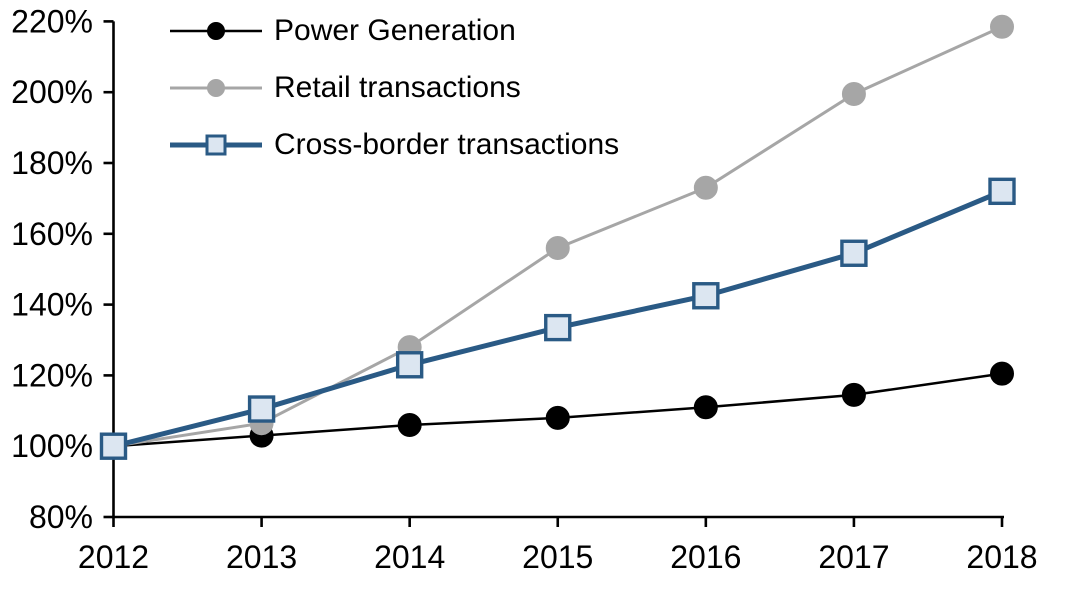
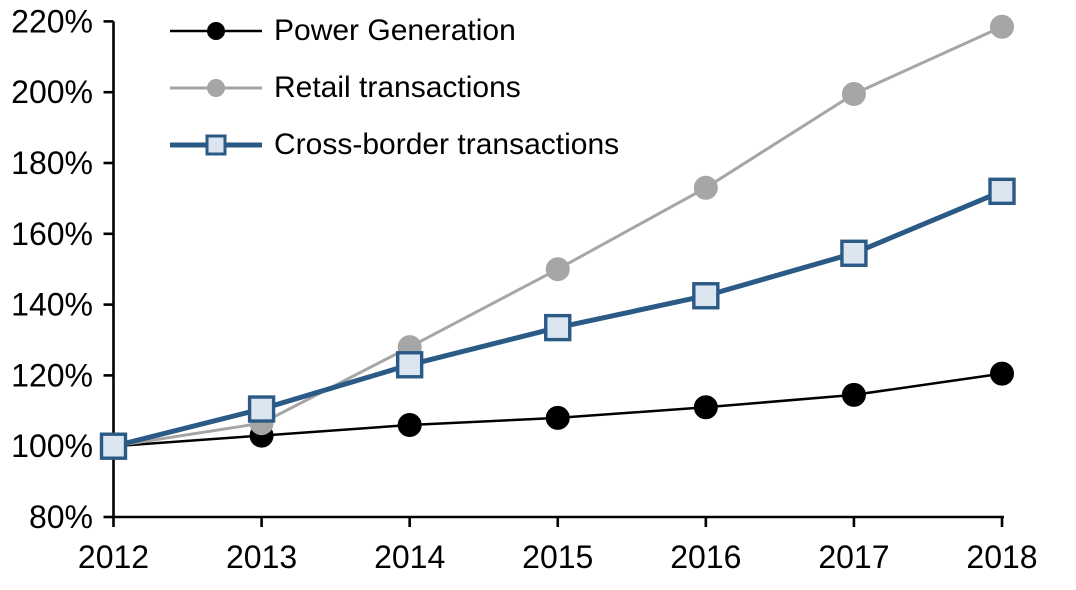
Retail transactions/2015: 156% -> 150%
